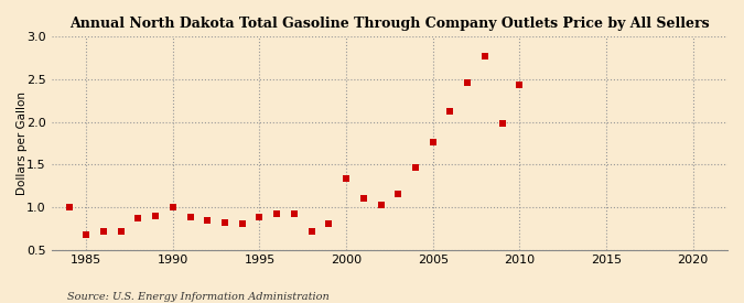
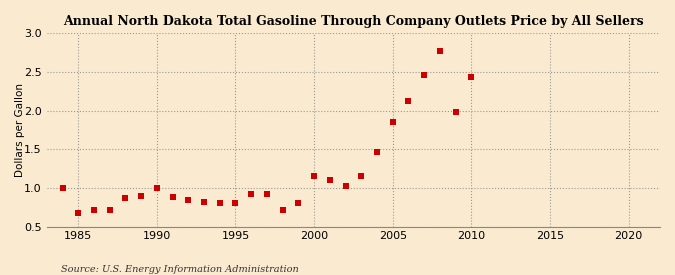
1995: 0.88 -> 0.80
2000: 1.34 -> 1.15
2005: 1.76 -> 1.85
